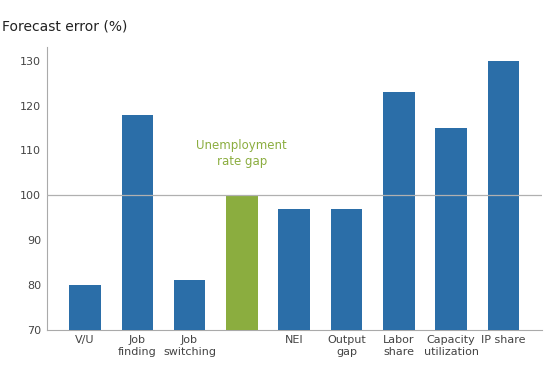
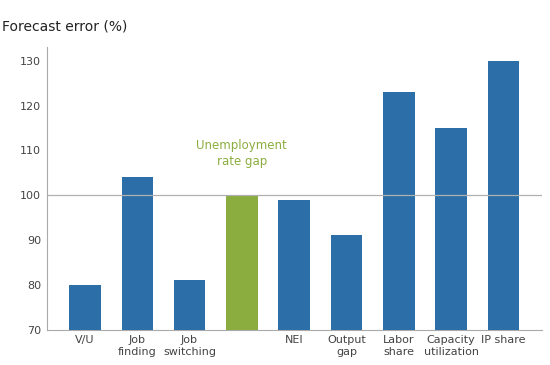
Job finding: 118 -> 104
NEI: 97 -> 99
Output gap: 97 -> 91
